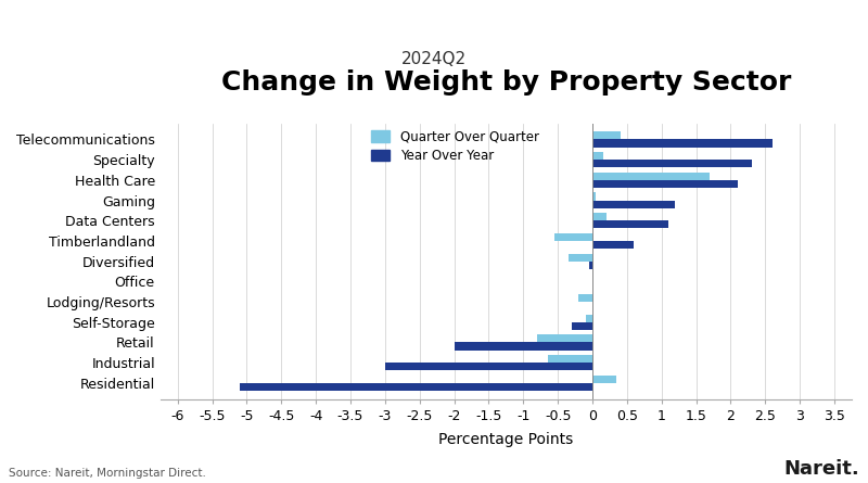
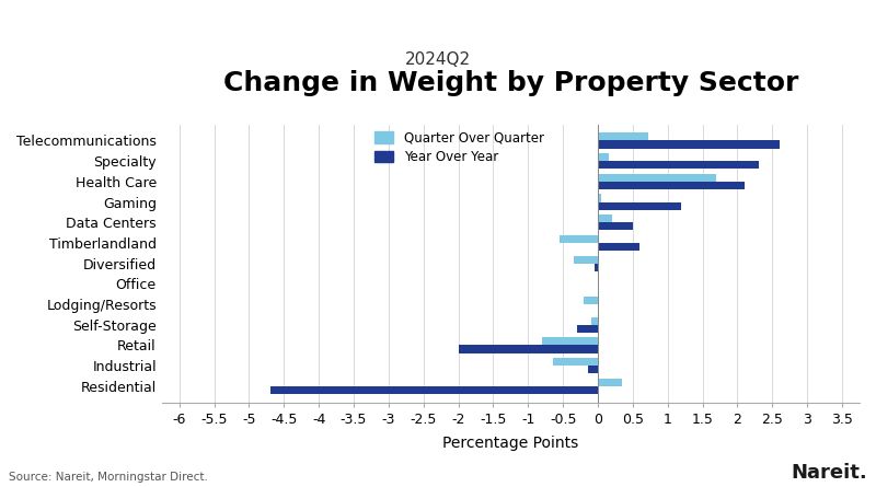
Quarter Over Quarter/Telecommunications: 0.40 -> 0.72
Year Over Year/Data Centers: 1.10 -> 0.50
Year Over Year/Industrial: -3.00 -> -0.14
Year Over Year/Residential: -5.10 -> -4.70
